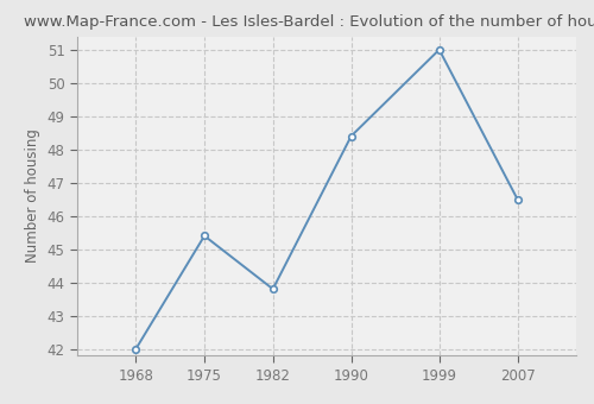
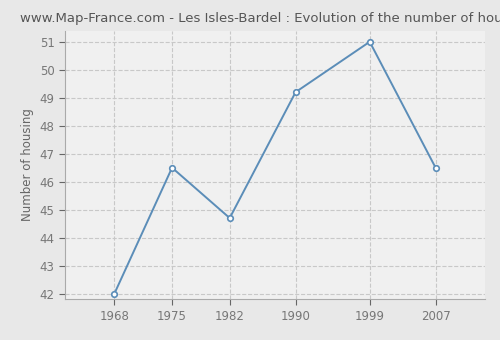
1975: 45.4 -> 46.5
1982: 43.8 -> 44.7
1990: 48.4 -> 49.2
